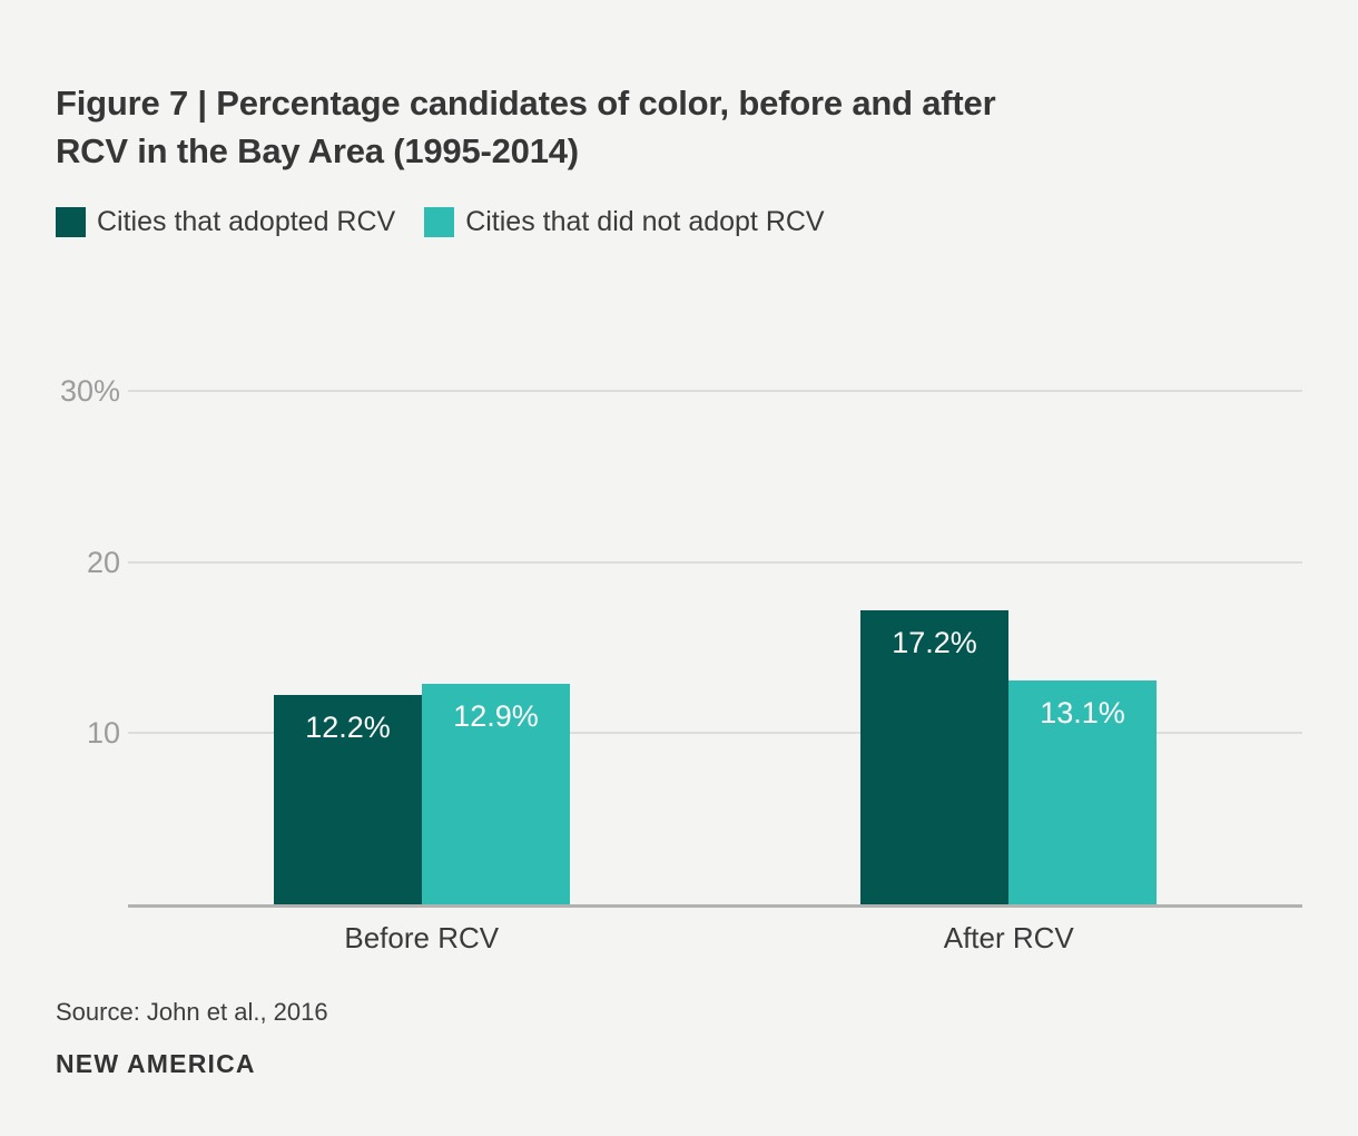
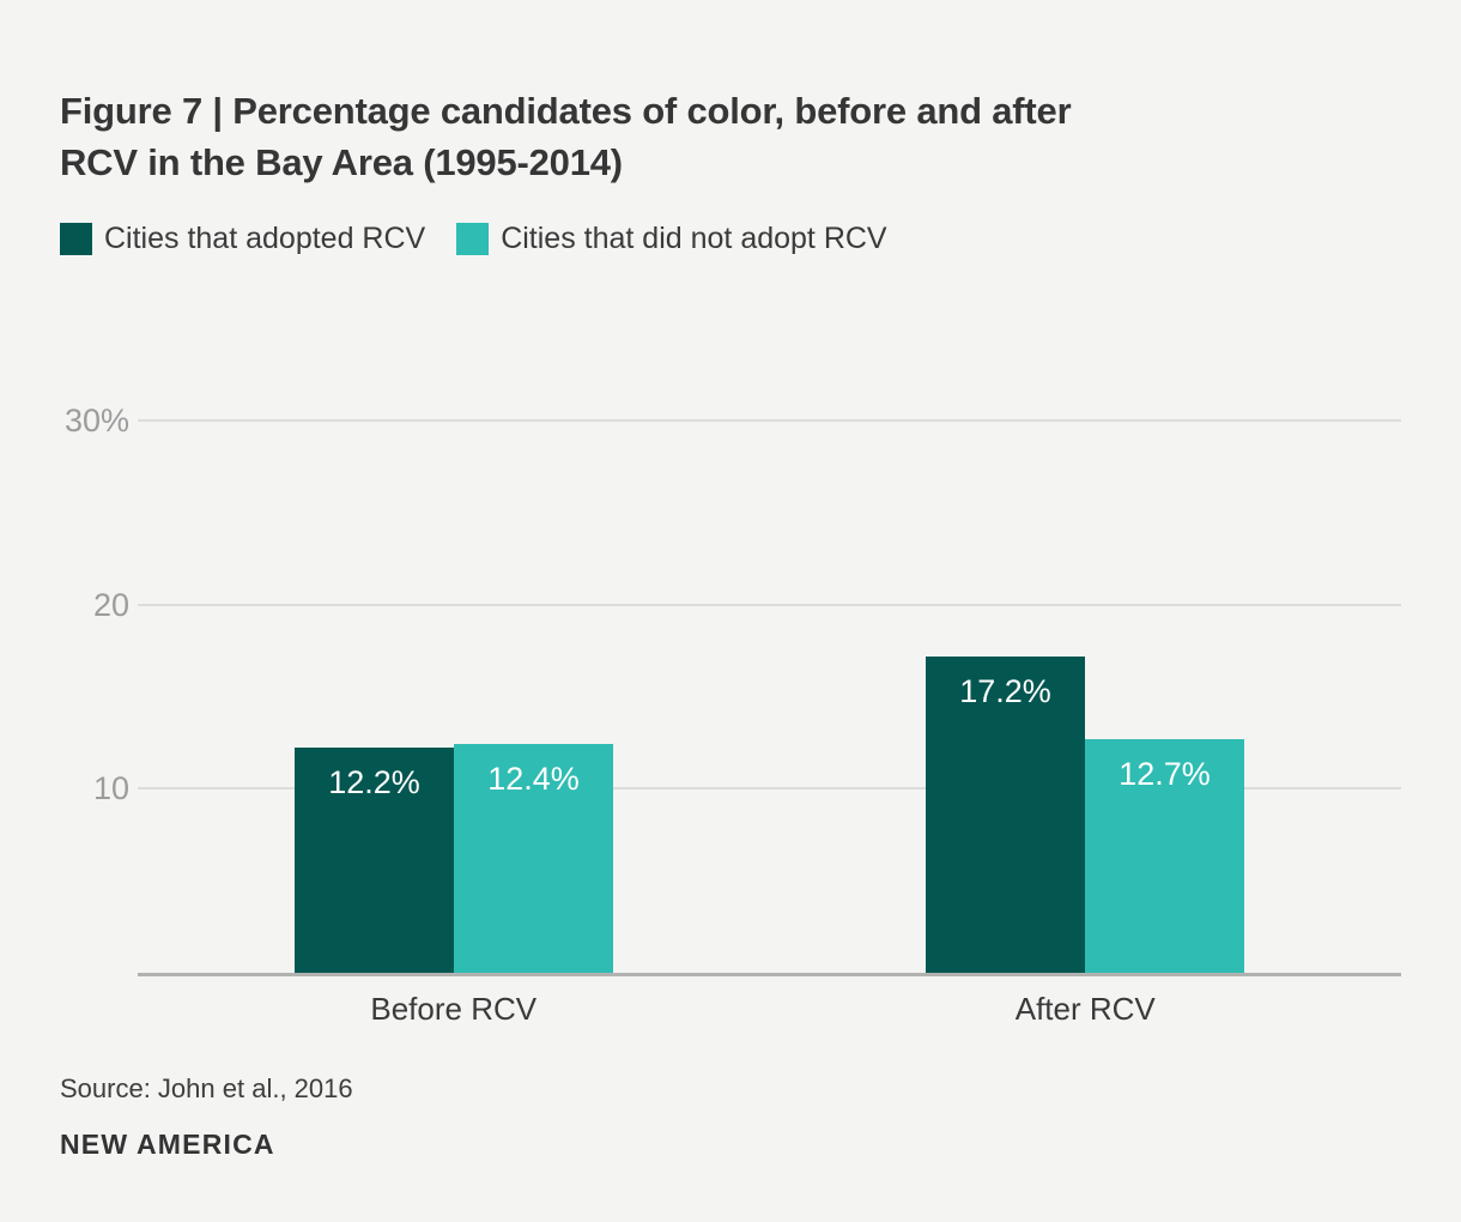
Cities that did not adopt RCV/Before RCV: 12.9% -> 12.4%
Cities that did not adopt RCV/After RCV: 13.1% -> 12.7%
